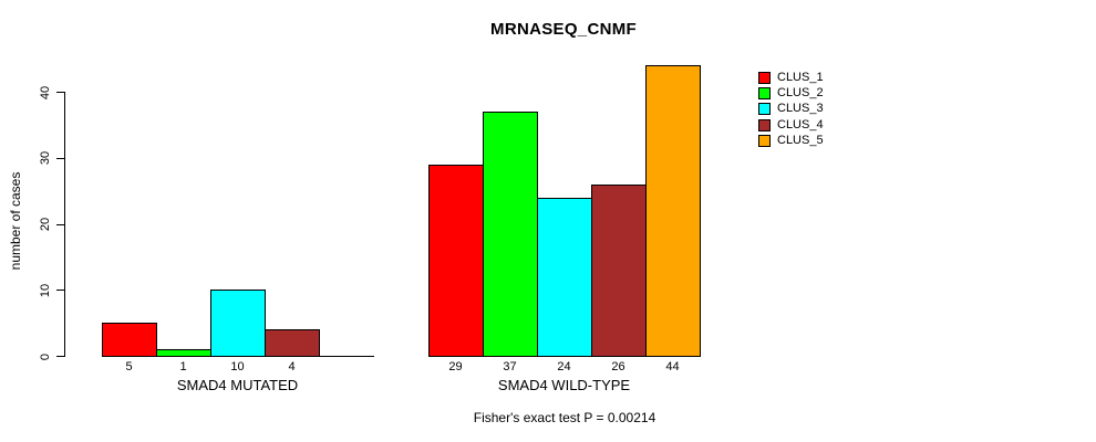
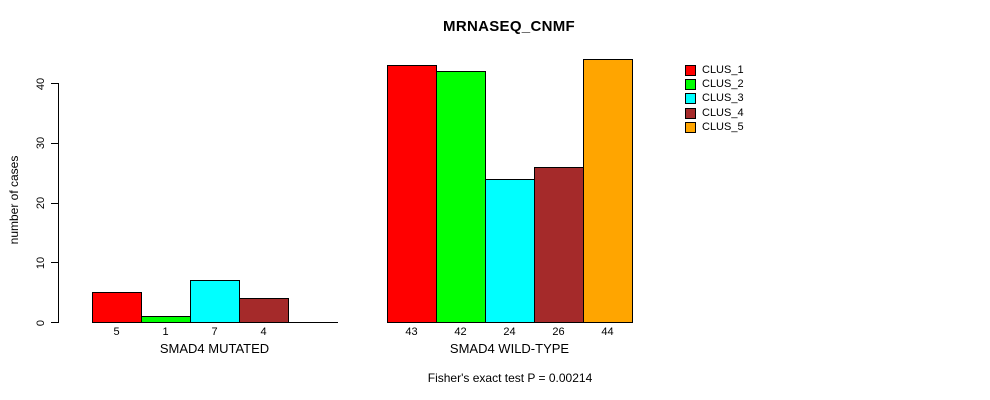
CLUS_3/SMAD4 MUTATED: 10 -> 7
CLUS_1/SMAD4 WILD-TYPE: 29 -> 43
CLUS_2/SMAD4 WILD-TYPE: 37 -> 42
